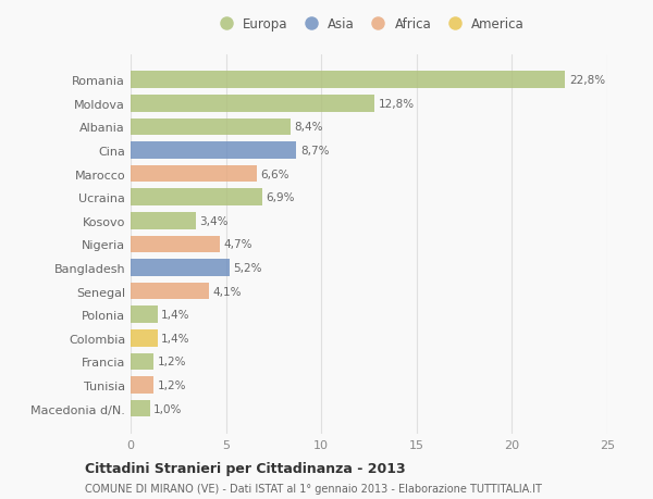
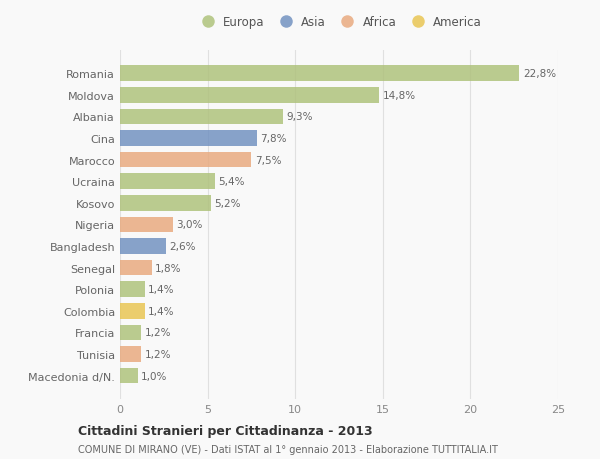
Moldova: 12,8% -> 14,8%
Albania: 8,4% -> 9,3%
Cina: 8,7% -> 7,8%
Marocco: 6,6% -> 7,5%
Ucraina: 6,9% -> 5,4%
Kosovo: 3,4% -> 5,2%
Nigeria: 4,7% -> 3,0%
Bangladesh: 5,2% -> 2,6%
Senegal: 4,1% -> 1,8%
